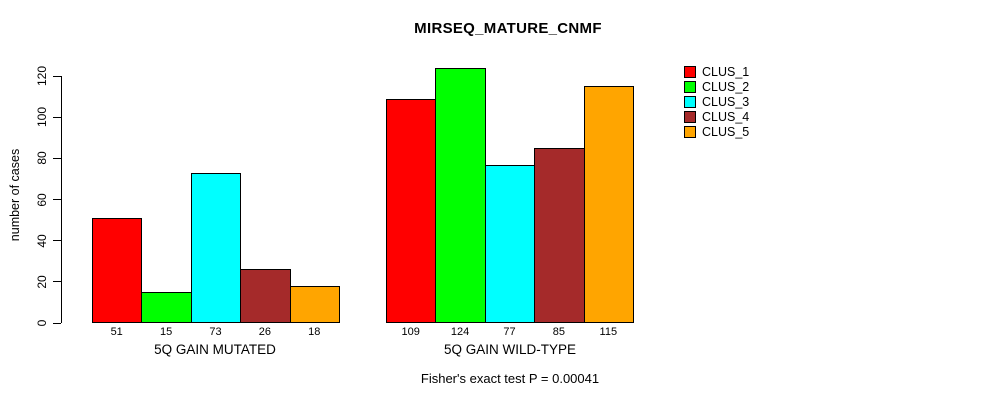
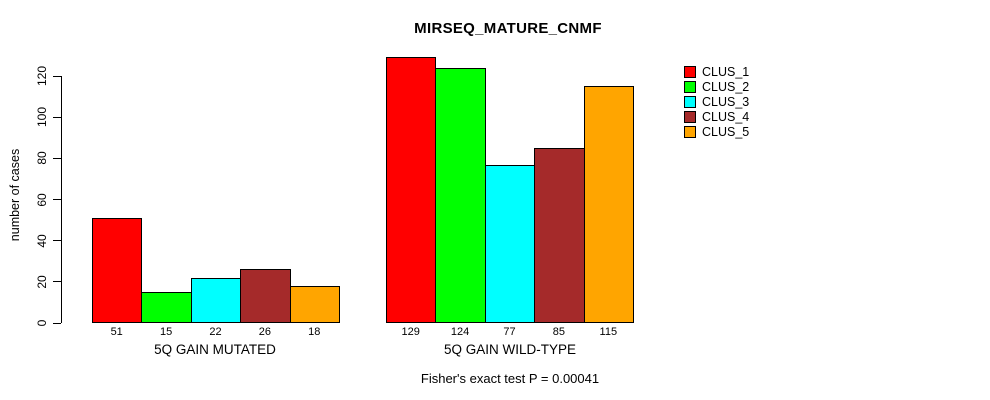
CLUS_3/5Q GAIN MUTATED: 73 -> 22
CLUS_1/5Q GAIN WILD-TYPE: 109 -> 129
